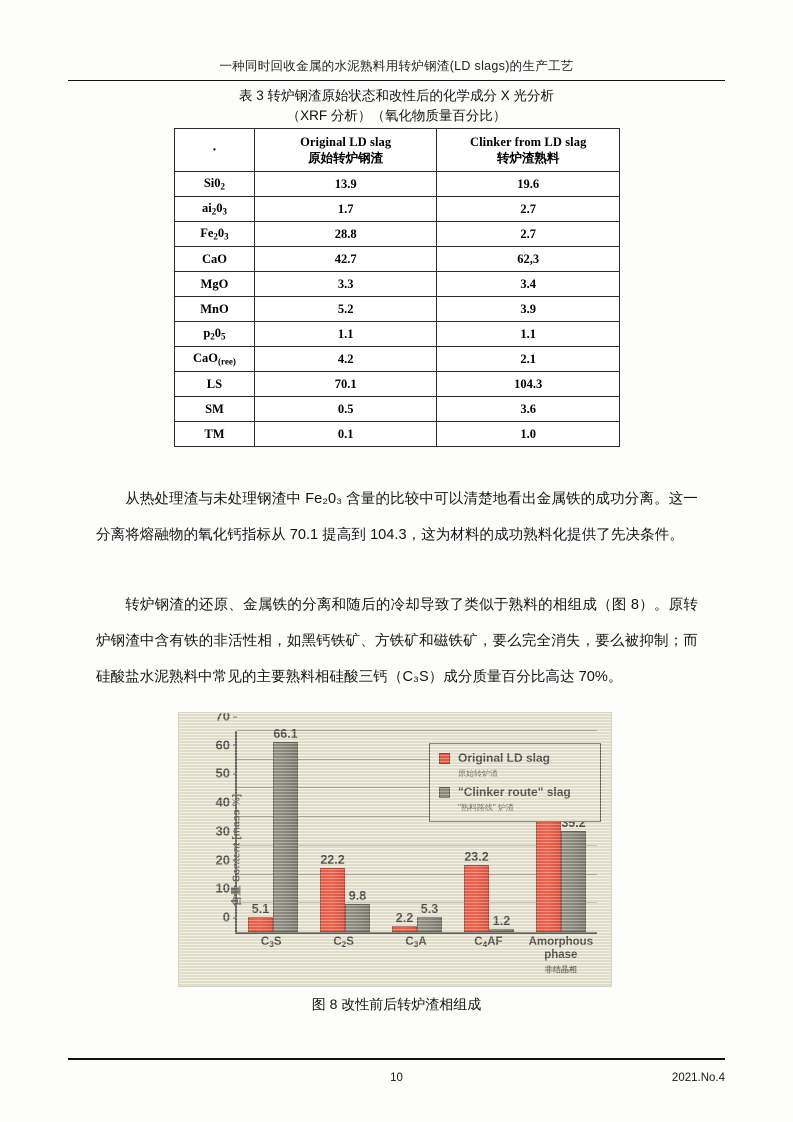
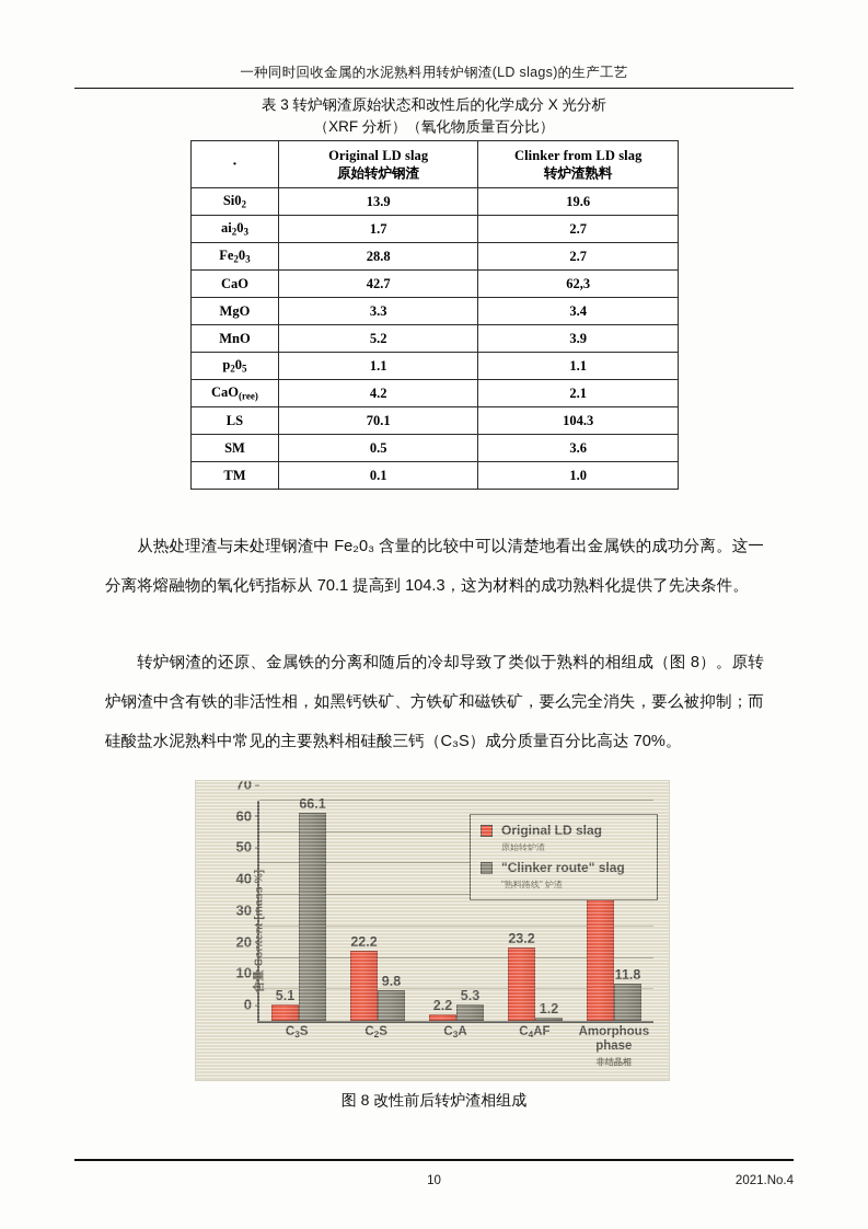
"Clinker route" slag/Amorphous phase: 35.2 -> 11.8
